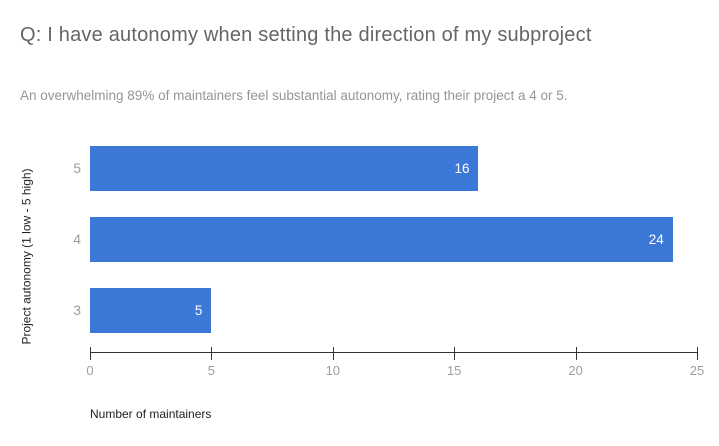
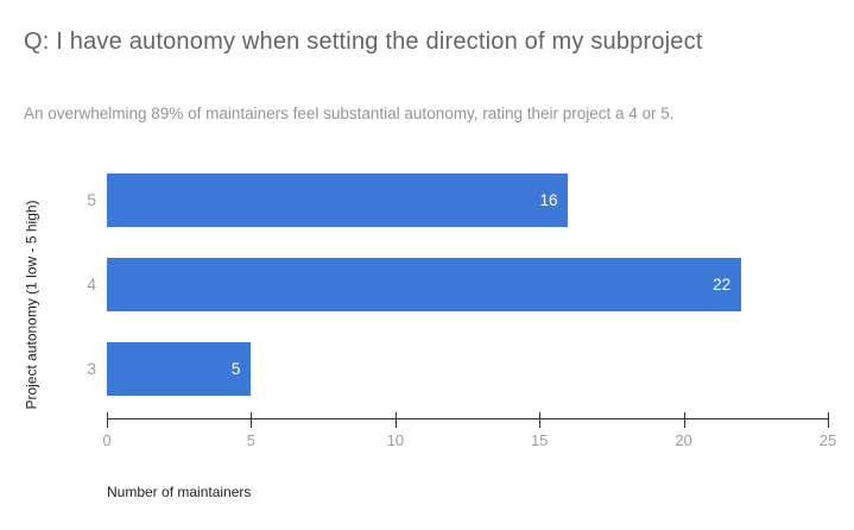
4: 24 -> 22
